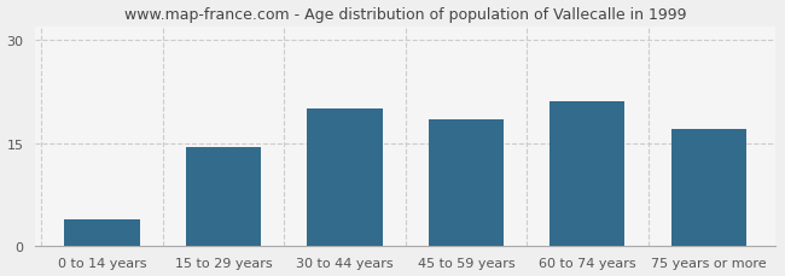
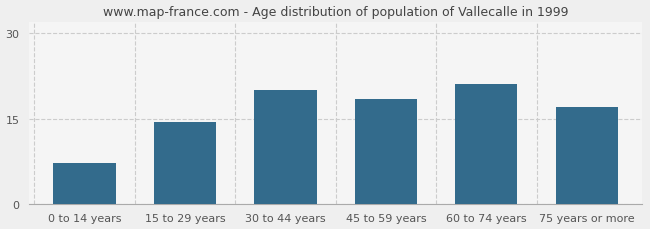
0 to 14 years: 4.0 -> 7.2
